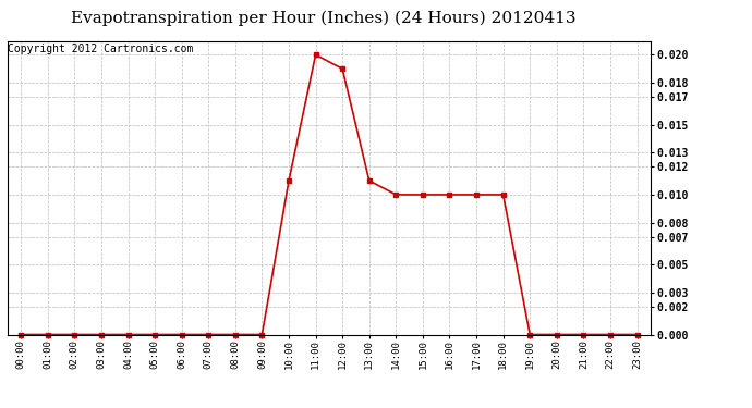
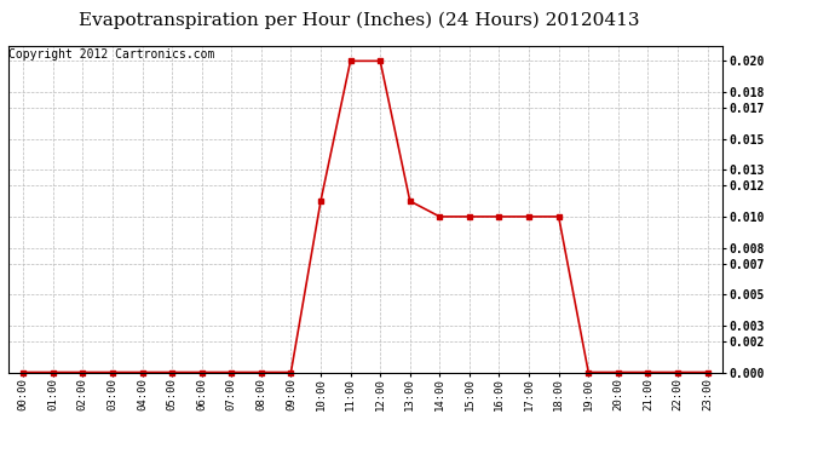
12:00: 0.019 -> 0.020
